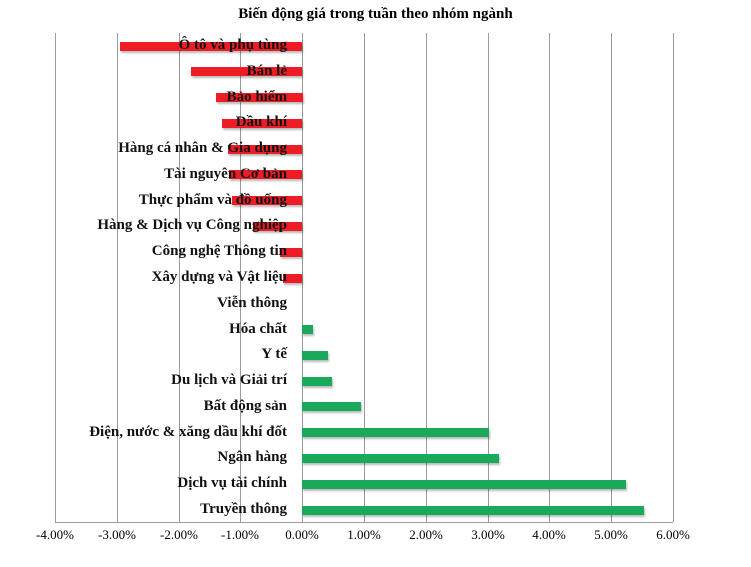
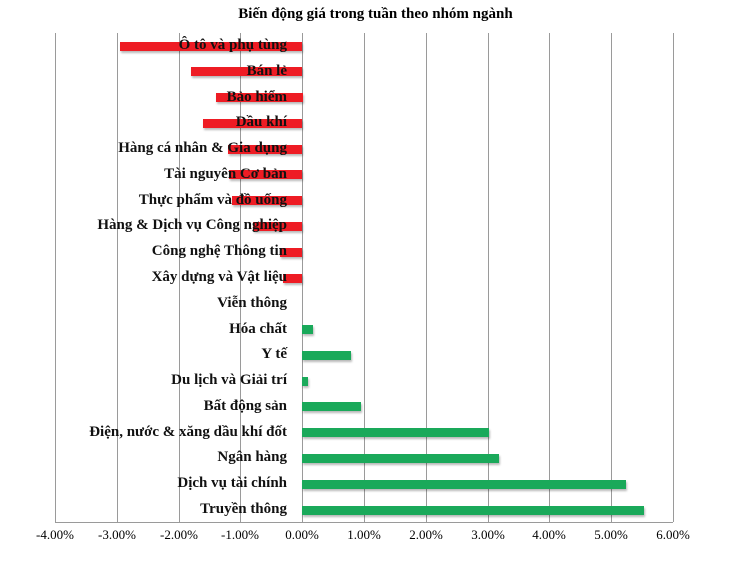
Dầu khí: -1.3% -> -1.6%
Y tế: 0.4% -> 0.8%
Du lịch và Giải trí: 0.5% -> 0.1%
